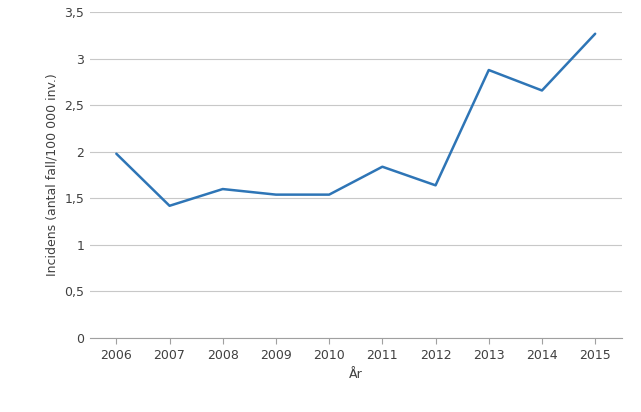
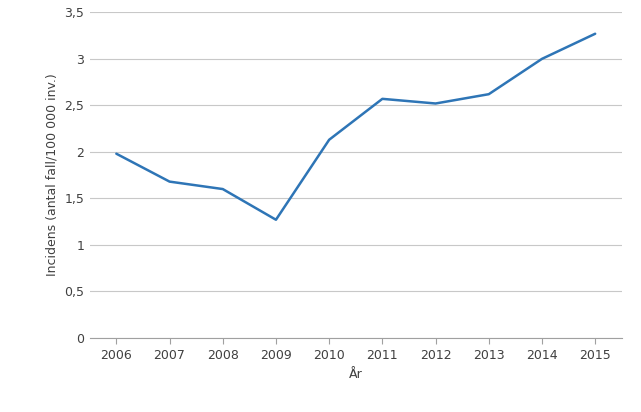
2007: 1,42 -> 1,68
2009: 1,54 -> 1,27
2010: 1,54 -> 2,13
2011: 1,84 -> 2,57
2012: 1,64 -> 2,52
2013: 2,88 -> 2,62
2014: 2,66 -> 3,00
